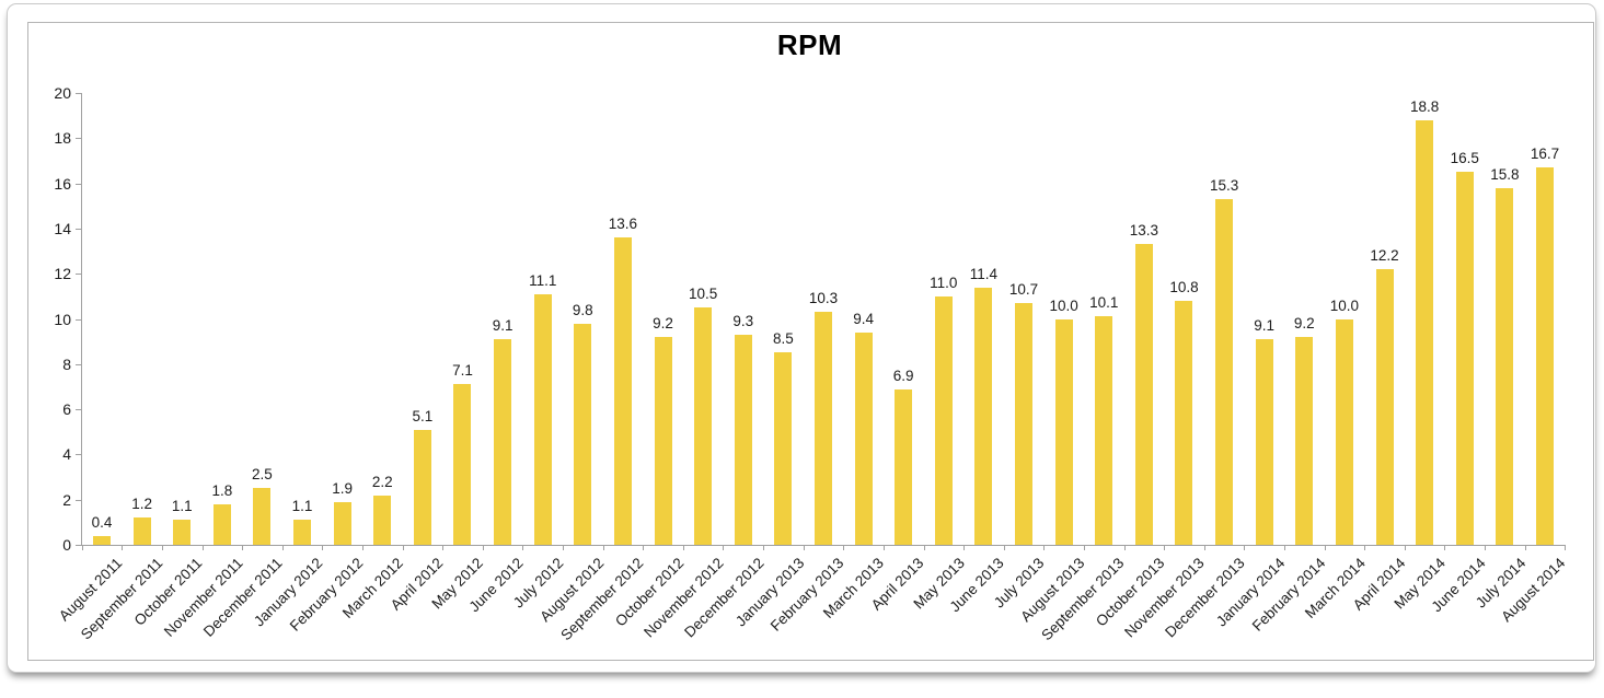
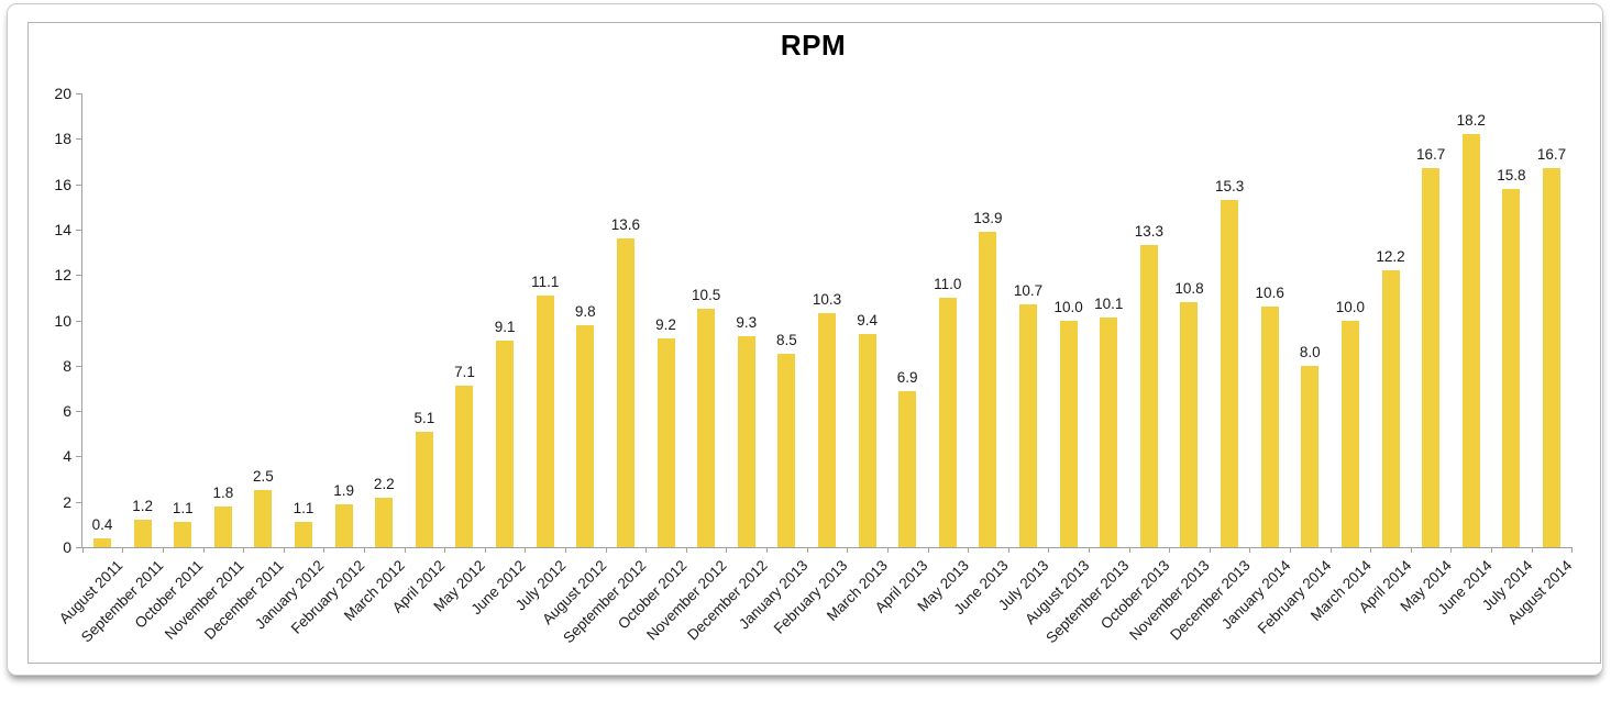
June 2013: 11.4 -> 13.9
January 2014: 9.1 -> 10.6
February 2014: 9.2 -> 8.0
May 2014: 18.8 -> 16.7
June 2014: 16.5 -> 18.2
